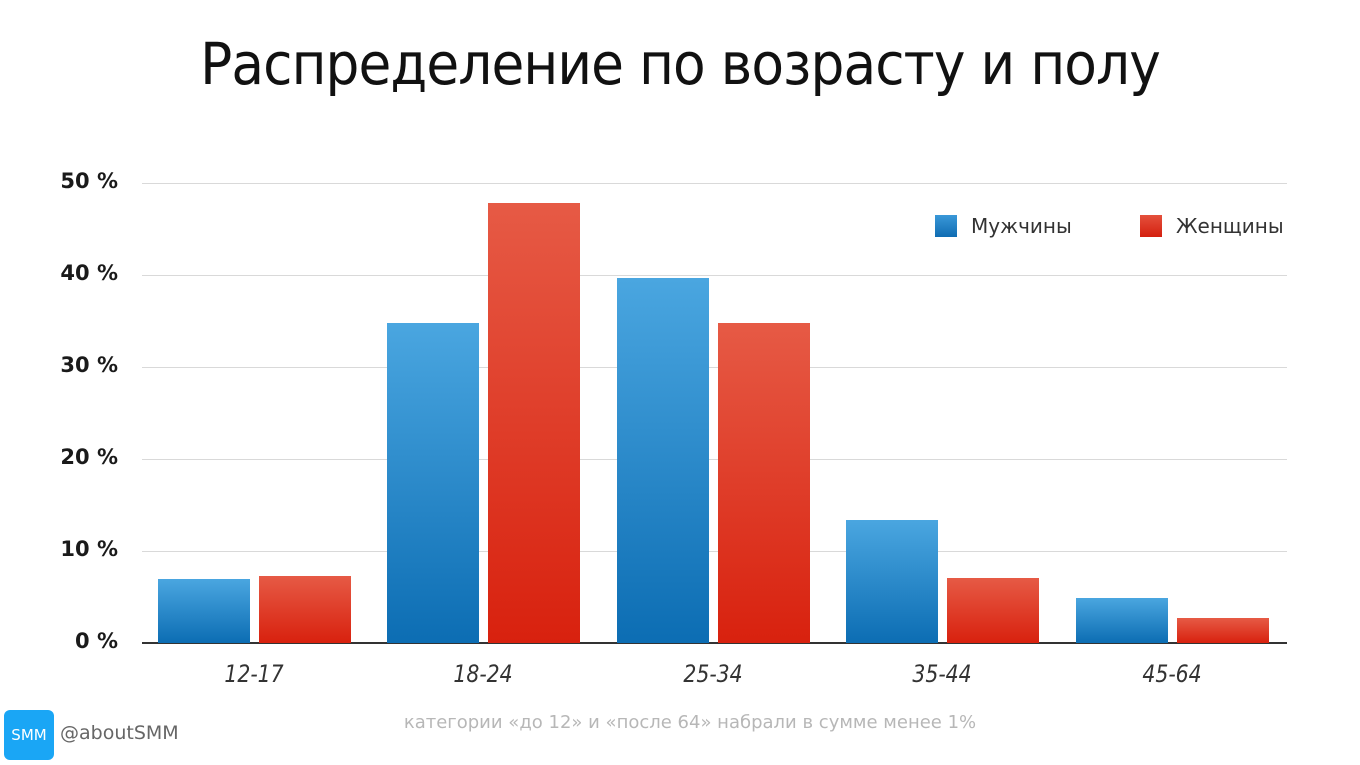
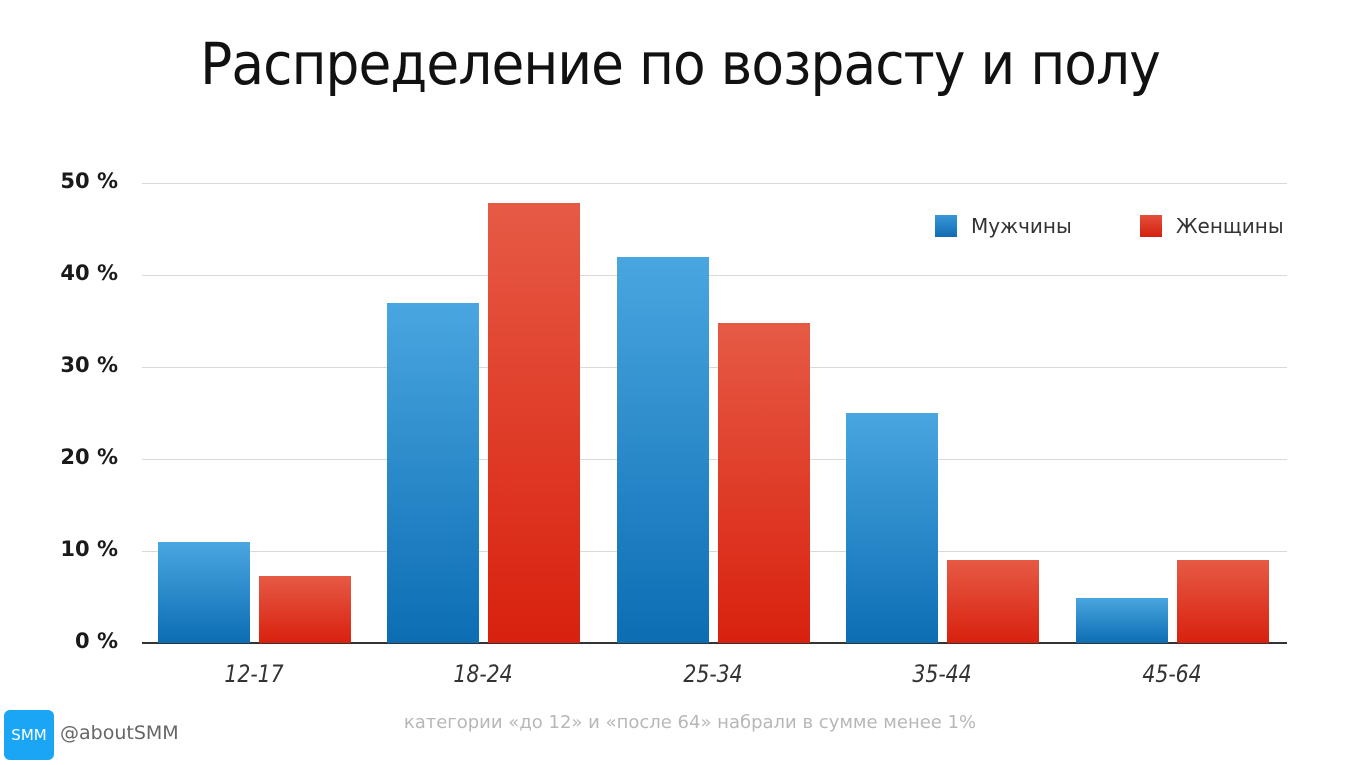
Мужчины/12-17: 7% -> 11%
Мужчины/18-24: 35% -> 37%
Мужчины/25-34: 40% -> 42%
Мужчины/35-44: 13% -> 25%
Женщины/35-44: 7% -> 9%
Женщины/45-64: 3% -> 9%
